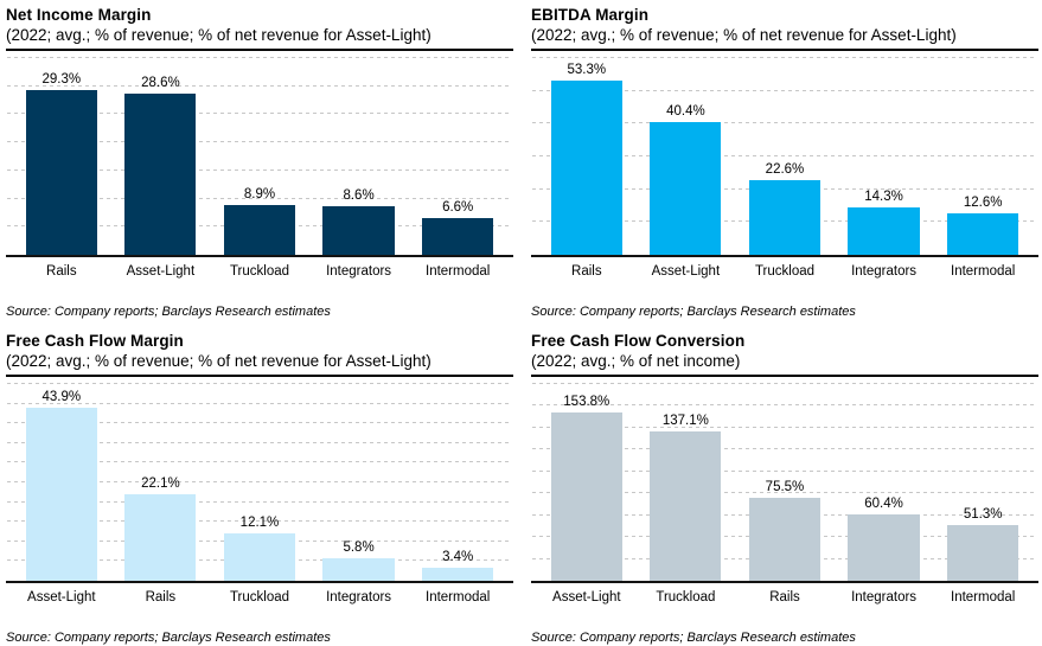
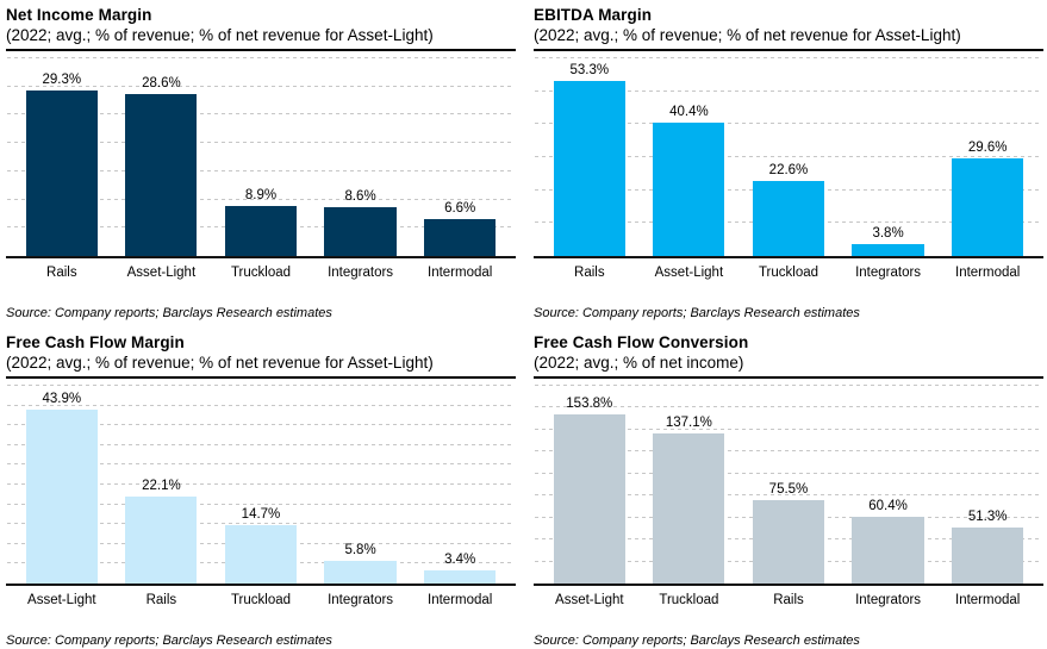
EBITDA Margin/Integrators: 14.3% -> 3.8%
EBITDA Margin/Intermodal: 12.6% -> 29.6%
Free Cash Flow Margin/Truckload: 12.1% -> 14.7%
